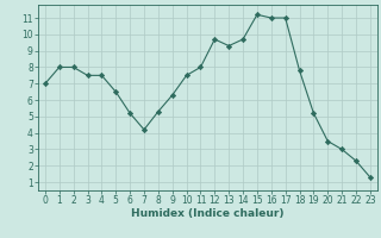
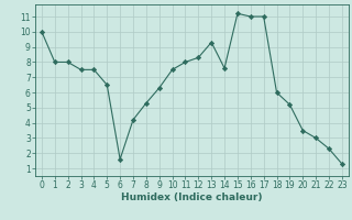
0: 7.0 -> 10.0
6: 5.2 -> 1.6
12: 9.7 -> 8.3
14: 9.7 -> 7.6
18: 7.8 -> 6.0
